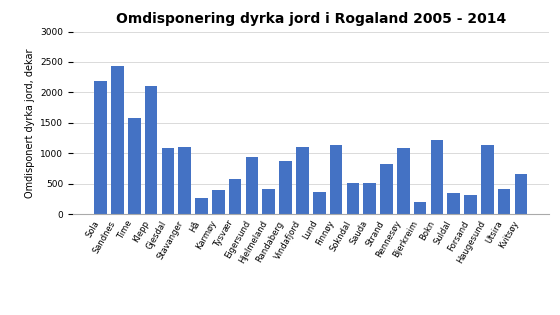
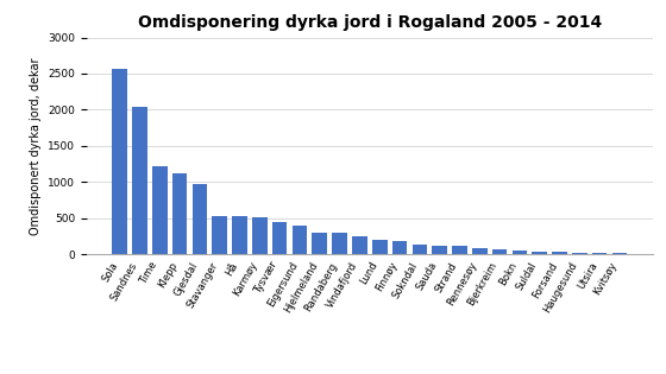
Sola: 2180 -> 2570
Sandnes: 2440 -> 2040
Time: 1580 -> 1220
Klepp: 2100 -> 1120
Gjesdal: 1080 -> 980
Stavanger: 1100 -> 540
Hå: 260 -> 530
Karmøy: 400 -> 520
Tysvær: 580 -> 450
Eigersund: 940 -> 400
Hjelmeland: 420 -> 300
Randaberg: 880 -> 300
Vindafjord: 1100 -> 240
Lund: 360 -> 200
Finnøy: 1140 -> 180
Sokndal: 520 -> 130
Sauda: 520 -> 120
Strand: 820 -> 120
Rennesøy: 1080 -> 80
Bjerkreim: 200 -> 70
Bokn: 1220 -> 60
Suldal: 340 -> 40
Forsand: 320 -> 40
Haugesund: 1140 -> 20
Utsira: 420 -> 20
Kvitsøy: 660 -> 20
